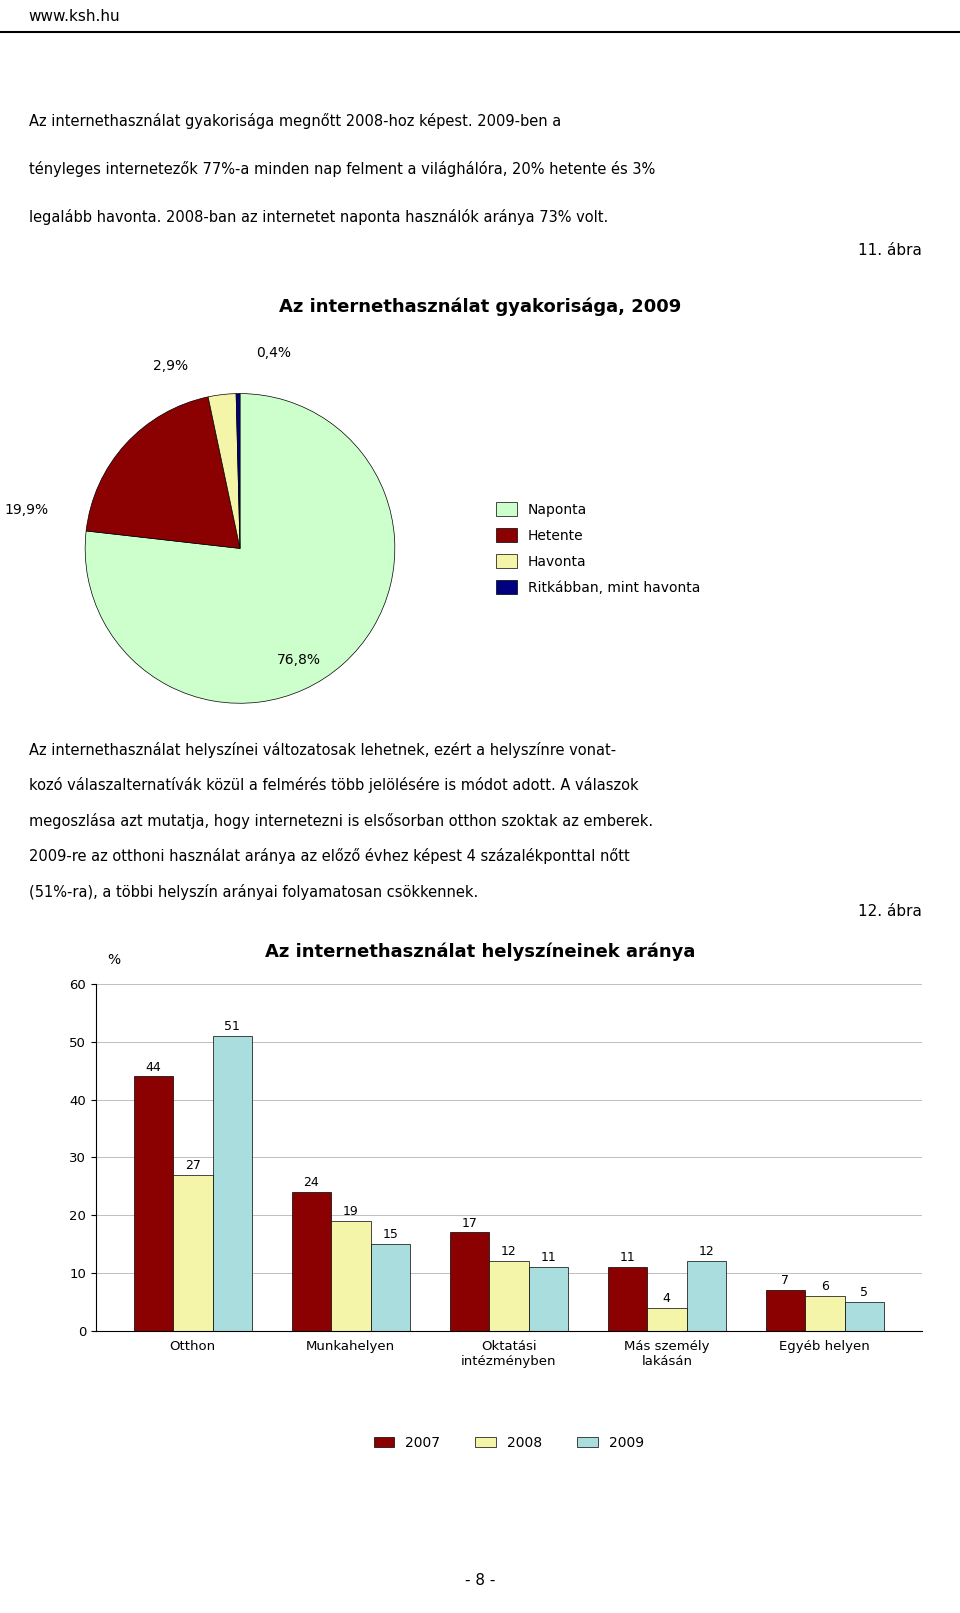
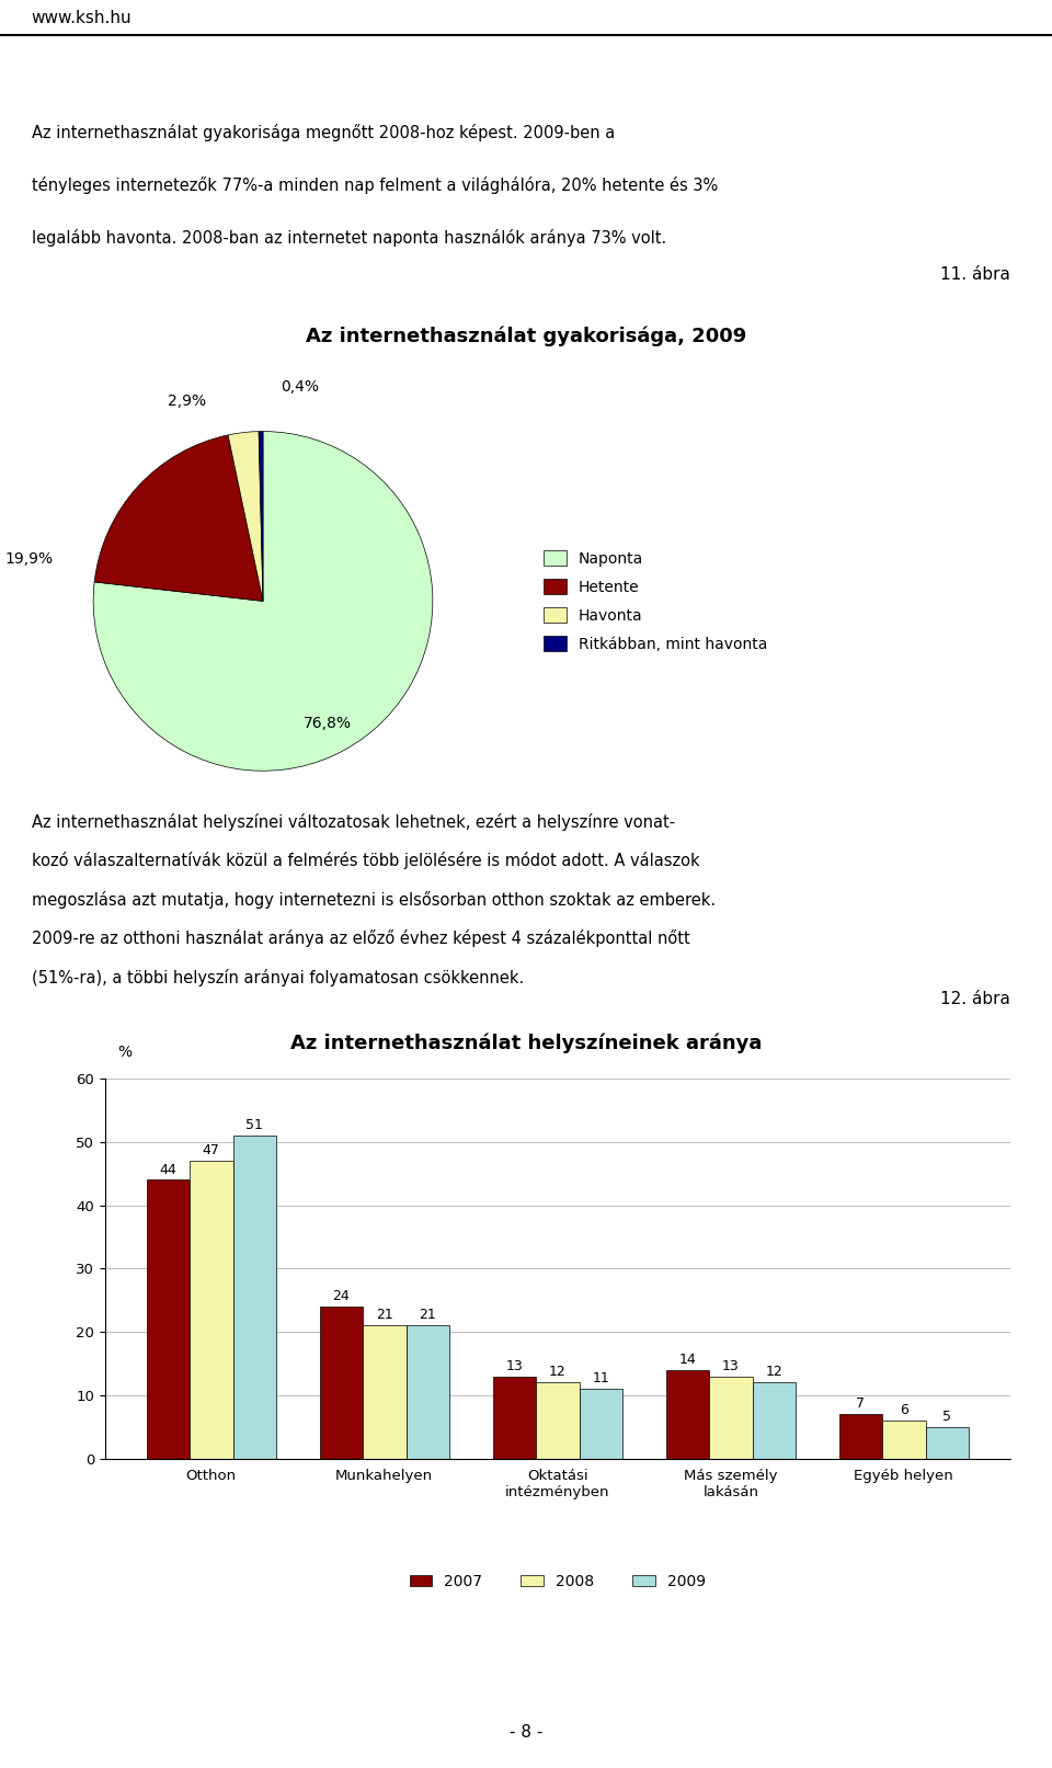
2008/Otthon: 27 -> 47
2008/Munkahelyen: 19 -> 21
2009/Munkahelyen: 15 -> 21
2007/Oktatási intézményben: 17 -> 13
2007/Más személy lakásán: 11 -> 14
2008/Más személy lakásán: 4 -> 13
